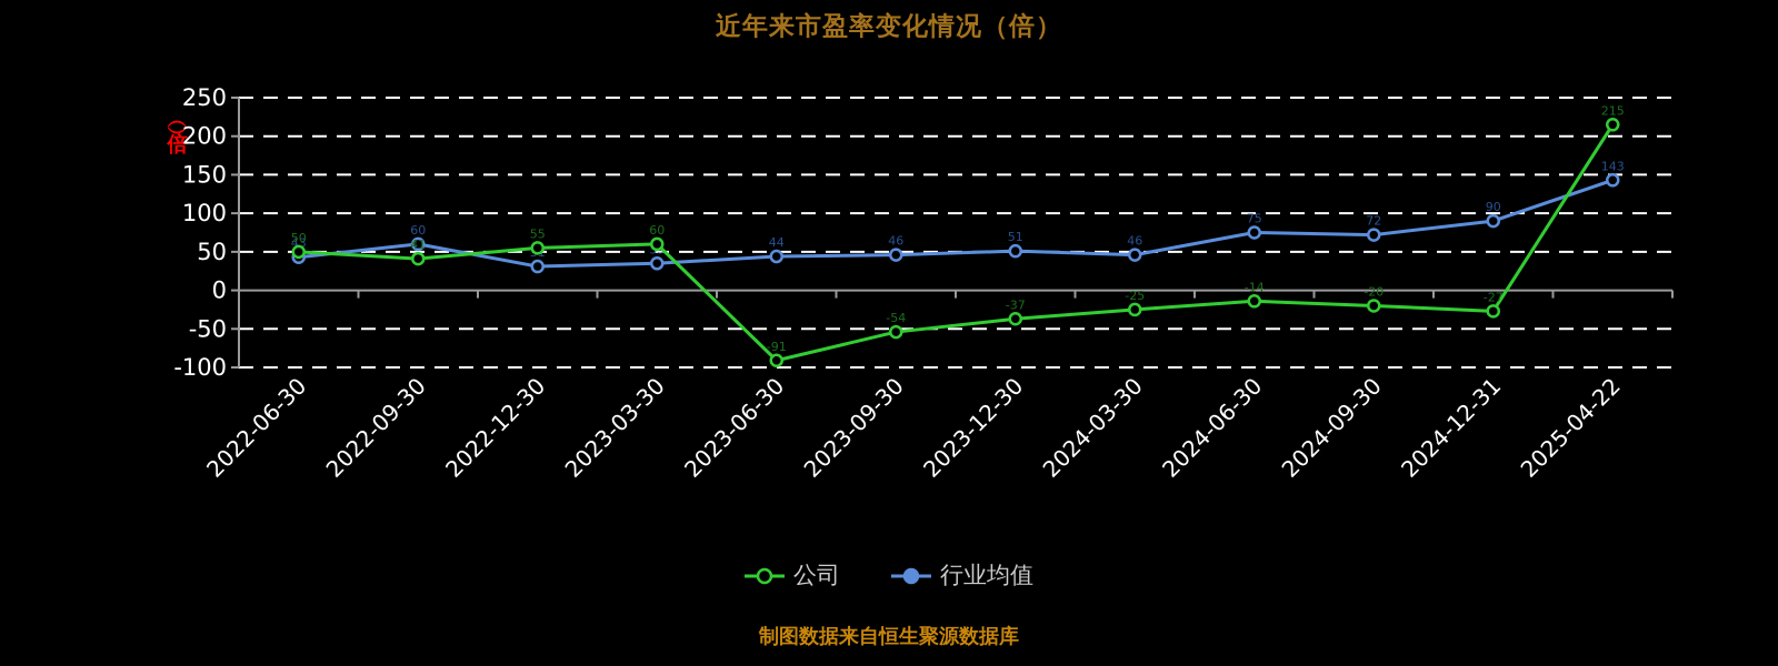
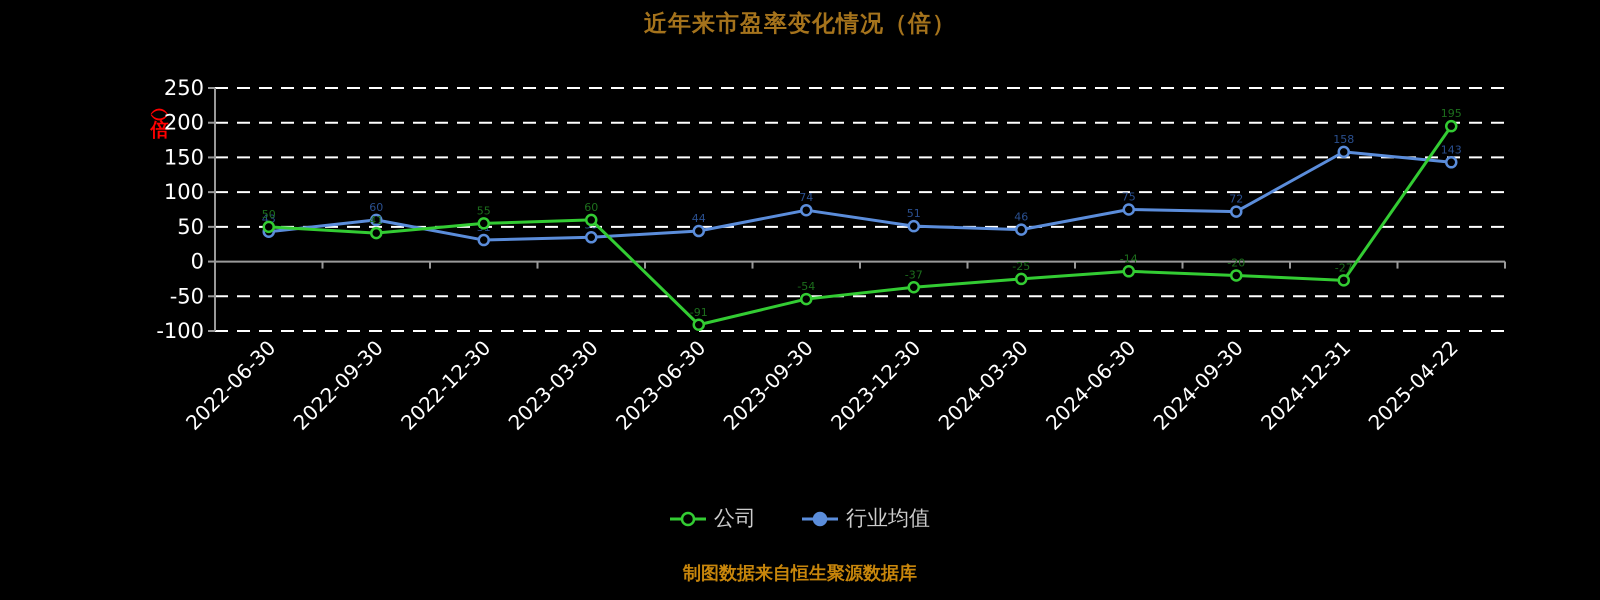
行业均值/2023-09-30: 46 -> 74
行业均值/2024-12-31: 90 -> 158
公司/2025-04-22: 215 -> 195
